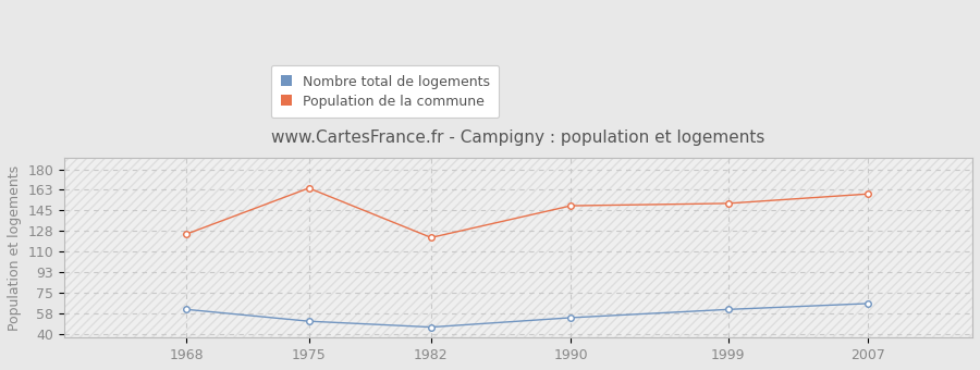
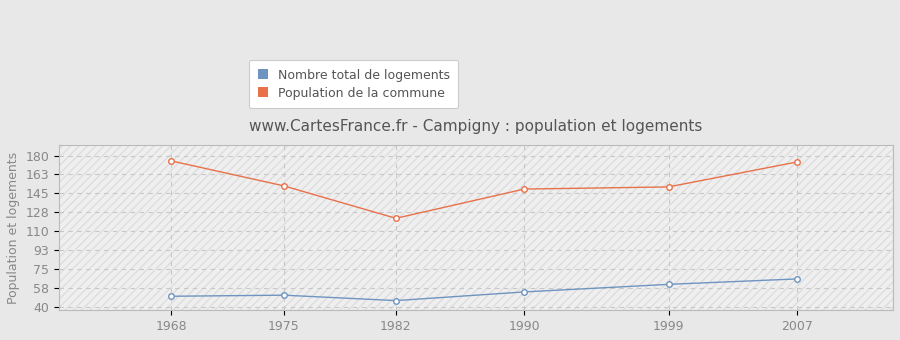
Nombre total de logements/1968: 61 -> 50
Population de la commune/1968: 125 -> 175
Population de la commune/1975: 164 -> 152
Population de la commune/2007: 159 -> 174
